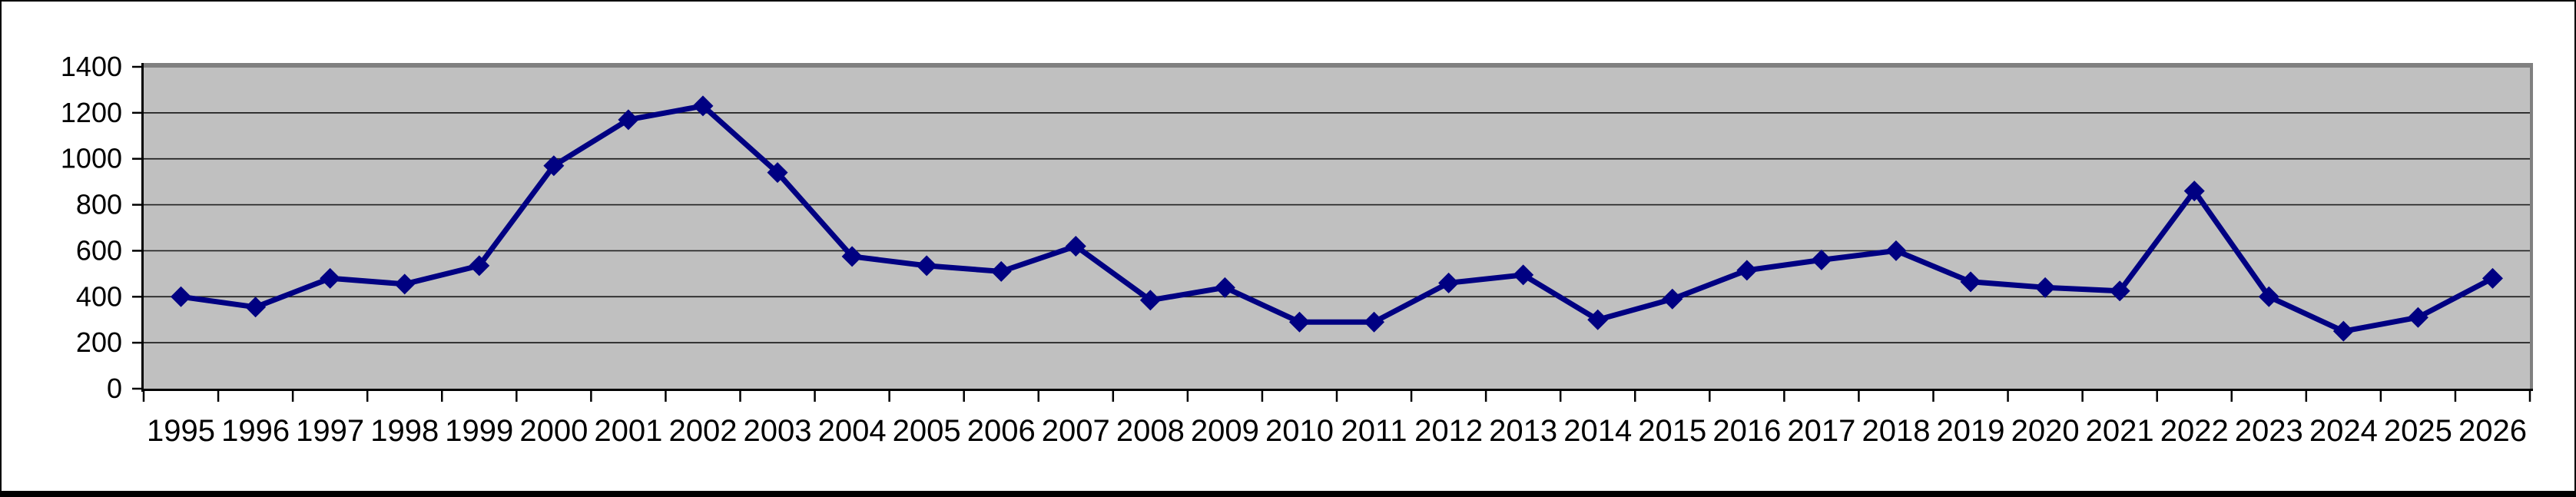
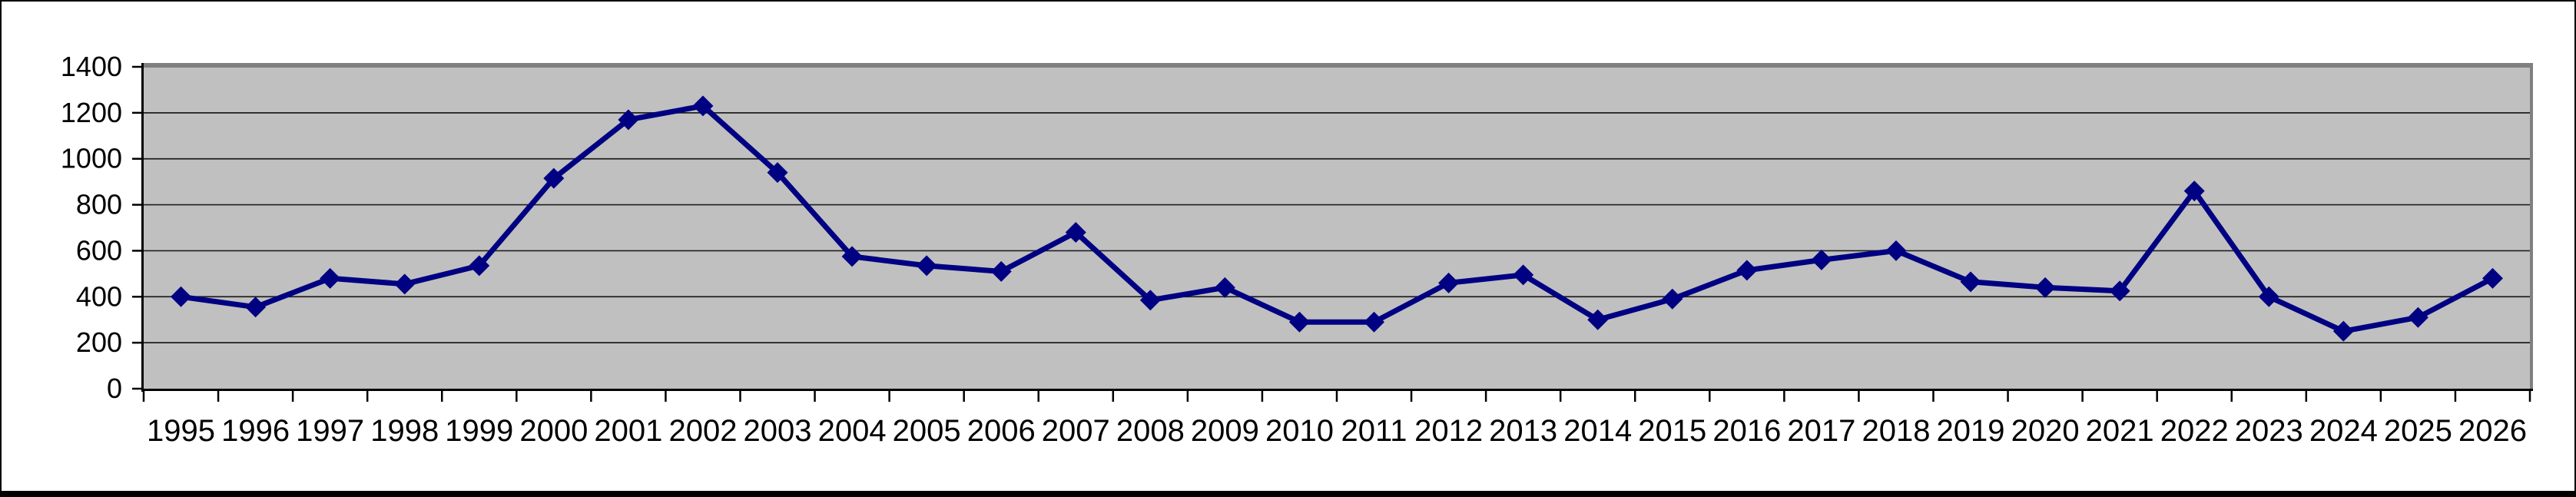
2000: 970 -> 920
2007: 620 -> 680
